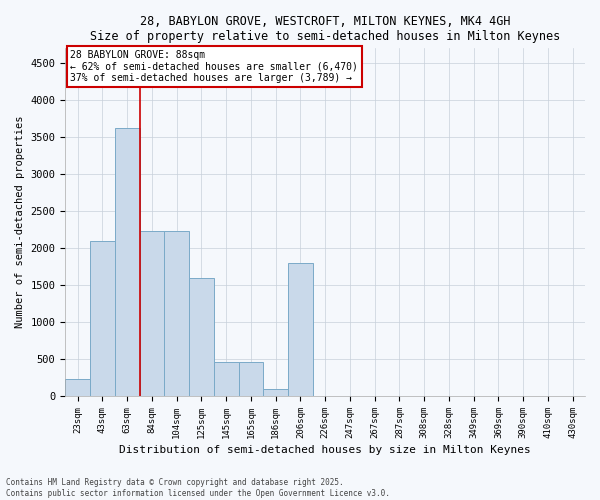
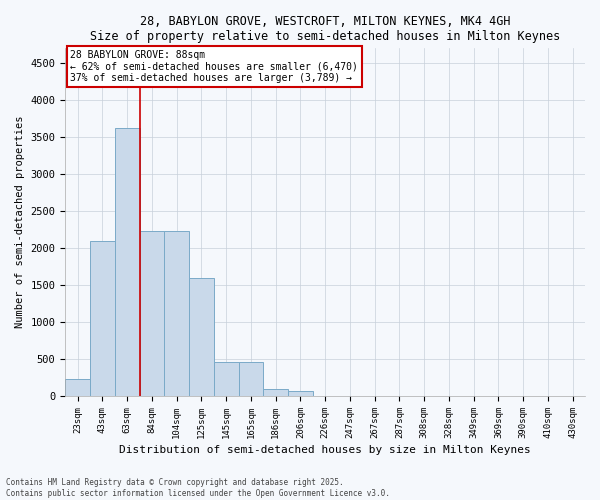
206sqm: 1800 -> 80
